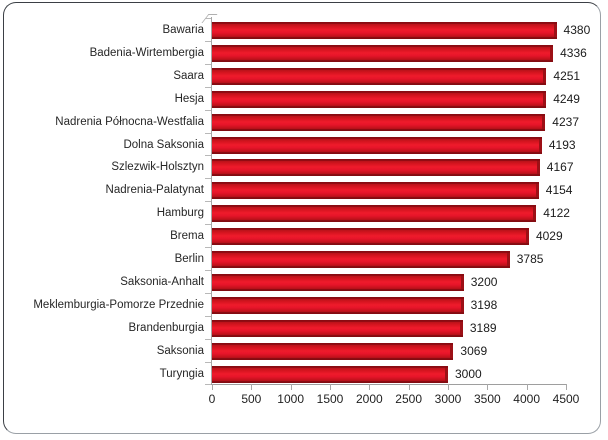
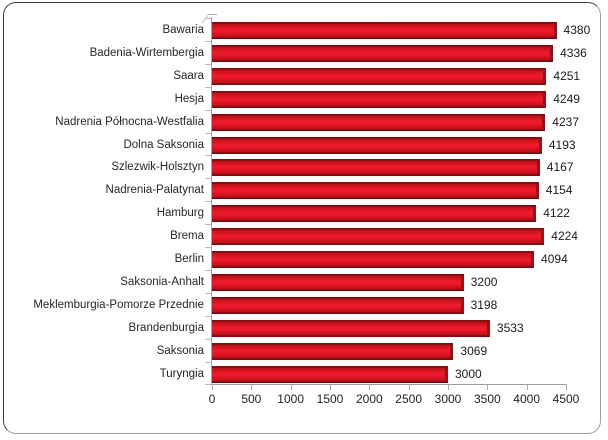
Brema: 4029 -> 4224
Berlin: 3785 -> 4094
Brandenburgia: 3189 -> 3533
